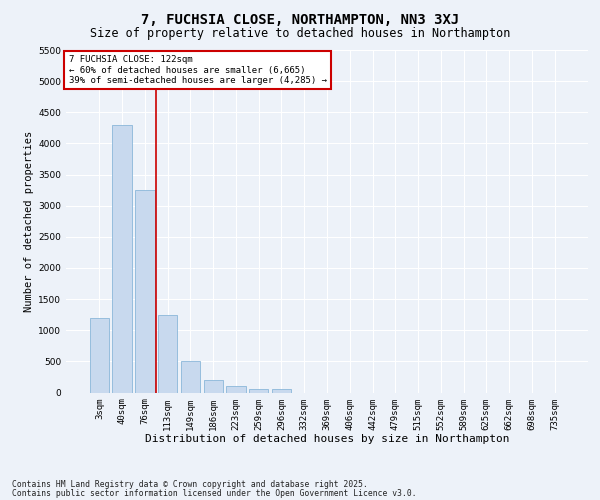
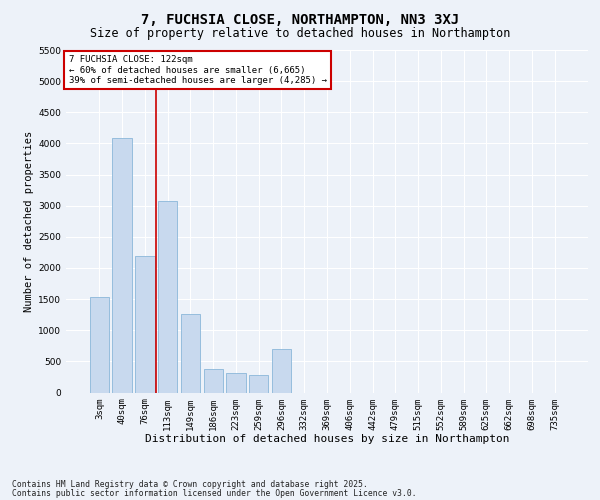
3sqm: 1200 -> 1540
40sqm: 4300 -> 4080
76sqm: 3250 -> 2200
113sqm: 1250 -> 3080
149sqm: 500 -> 1260
186sqm: 200 -> 380
223sqm: 100 -> 320
259sqm: 60 -> 280
296sqm: 50 -> 700
